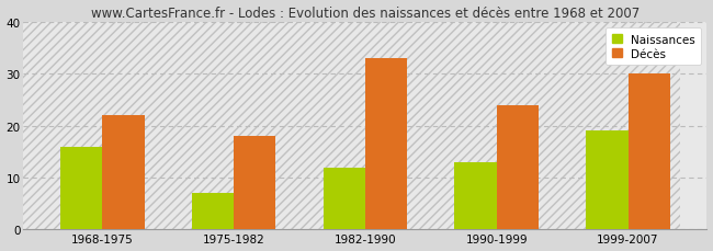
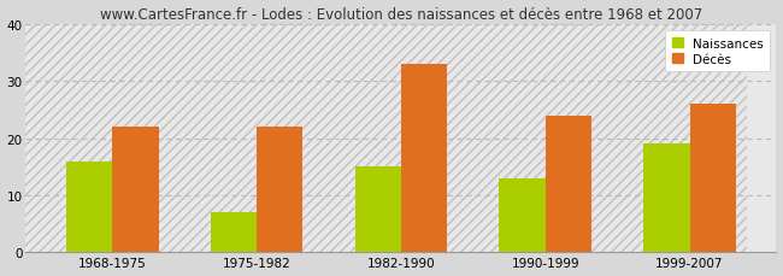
Décès/1975-1982: 18 -> 22
Naissances/1982-1990: 12 -> 15
Décès/1999-2007: 30 -> 26
